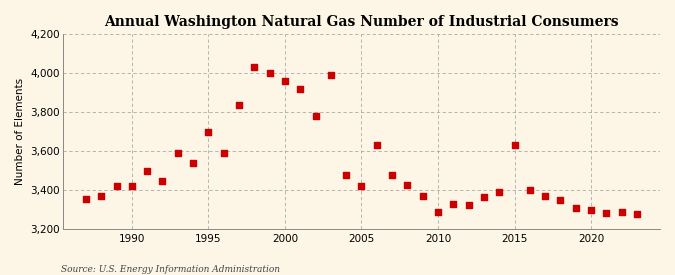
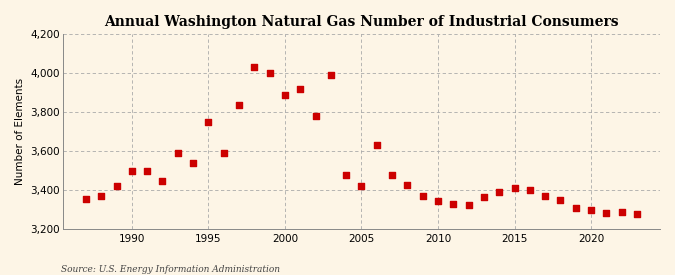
1990: 3,420 -> 3,500
1995: 3,700 -> 3,750
2000: 3,960 -> 3,890
2010: 3,290 -> 3,340
2015: 3,630 -> 3,410
